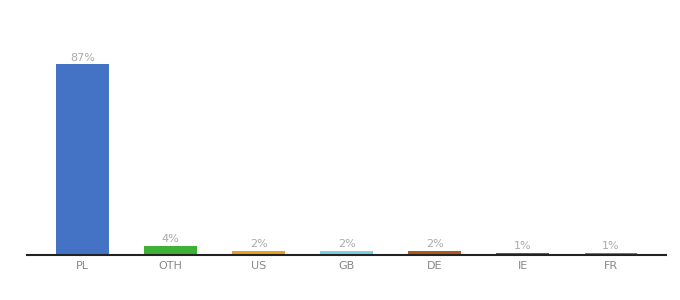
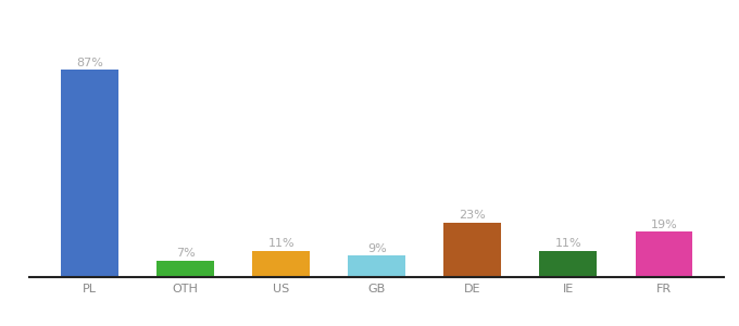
OTH: 4% -> 7%
US: 2% -> 11%
GB: 2% -> 9%
DE: 2% -> 23%
IE: 1% -> 11%
FR: 1% -> 19%
